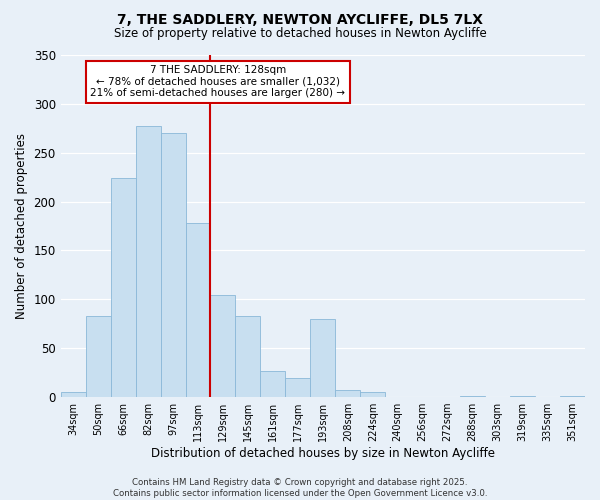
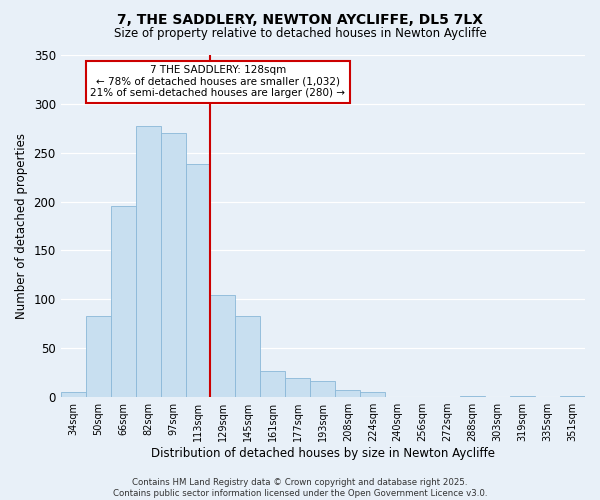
66sqm: 224 -> 195
113sqm: 178 -> 238
193sqm: 80 -> 16
